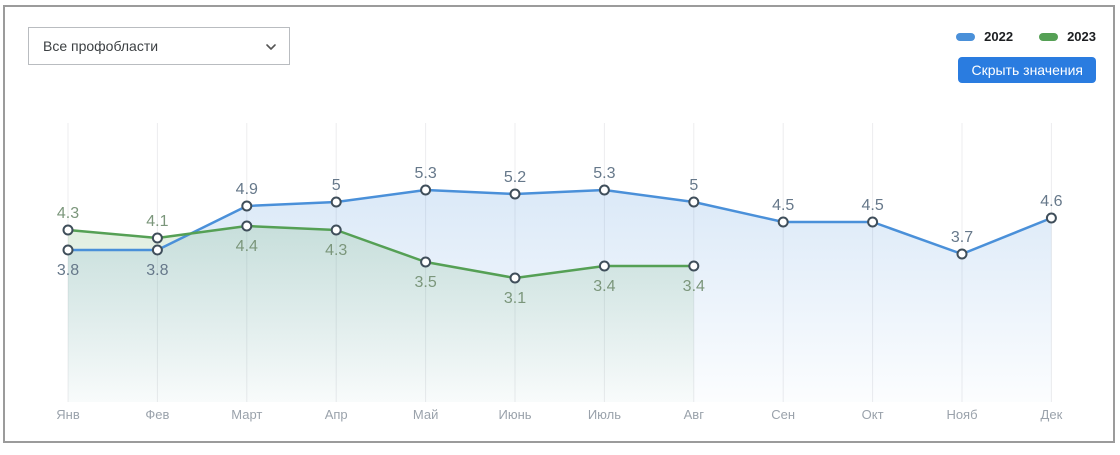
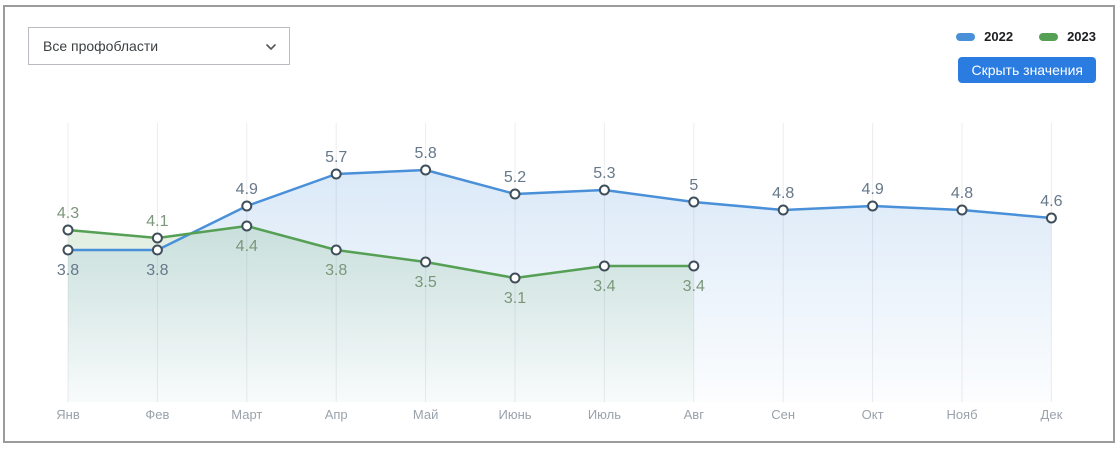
2022/Апр: 5 -> 5.7
2023/Апр: 4.3 -> 3.8
2022/Май: 5.3 -> 5.8
2022/Сен: 4.5 -> 4.8
2022/Окт: 4.5 -> 4.9
2022/Нояб: 3.7 -> 4.8
